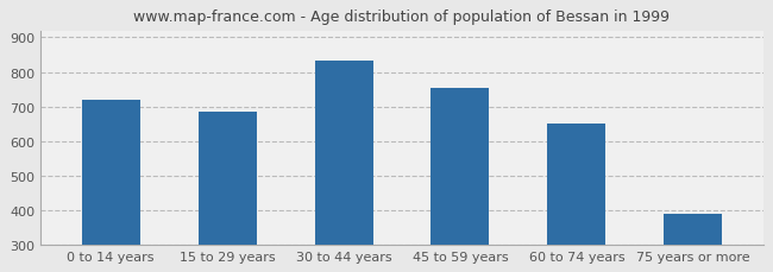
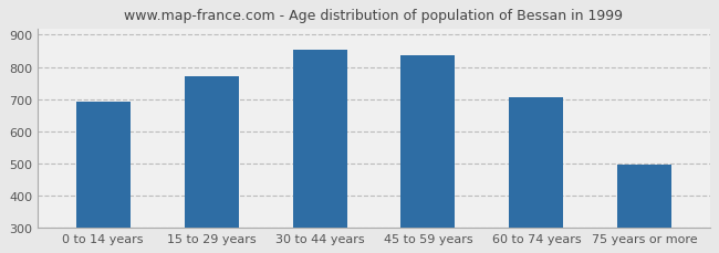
0 to 14 years: 720 -> 690
15 to 29 years: 685 -> 770
30 to 44 years: 833 -> 855
45 to 59 years: 754 -> 835
60 to 74 years: 651 -> 705
75 years or more: 390 -> 495
